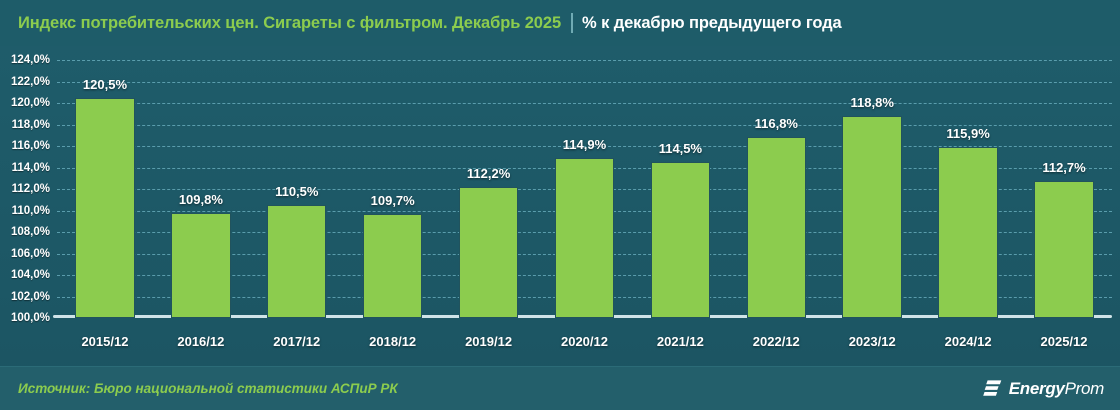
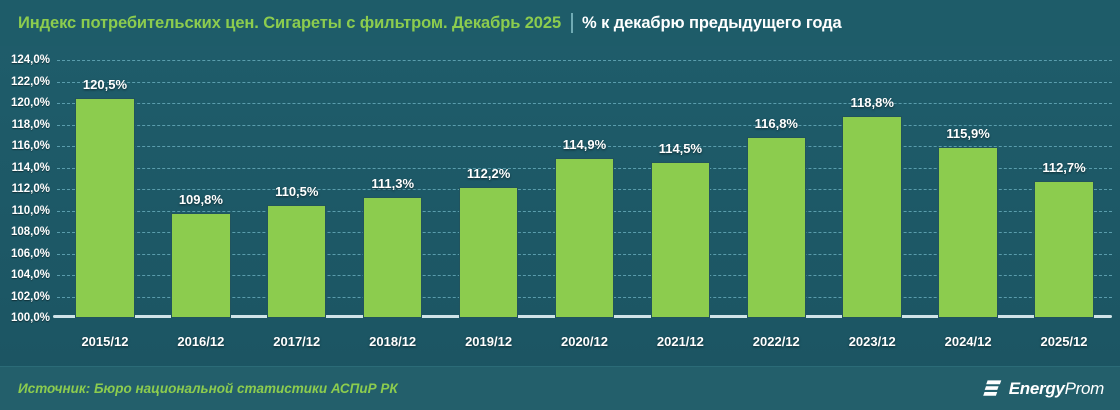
2018/12: 109,7% -> 111,3%
